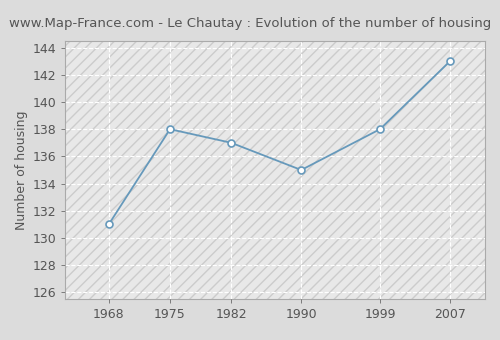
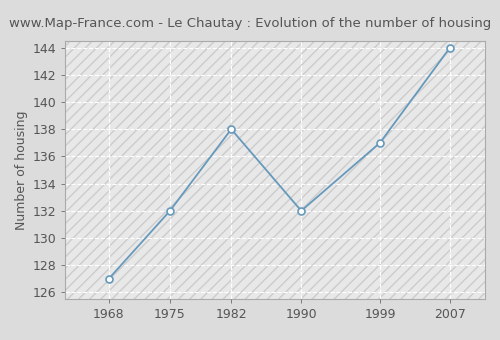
1968: 131 -> 127
1975: 138 -> 132
1982: 137 -> 138
1990: 135 -> 132
1999: 138 -> 137
2007: 143 -> 144
